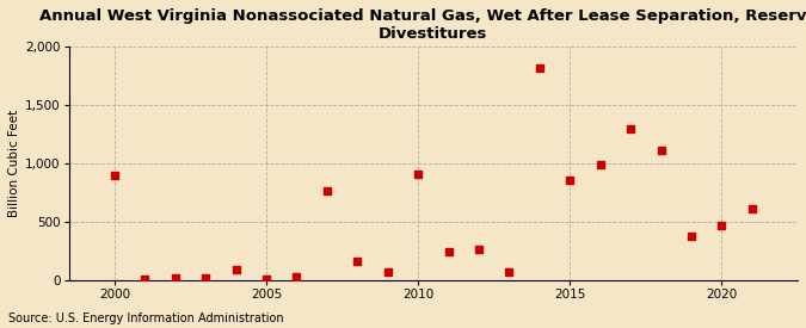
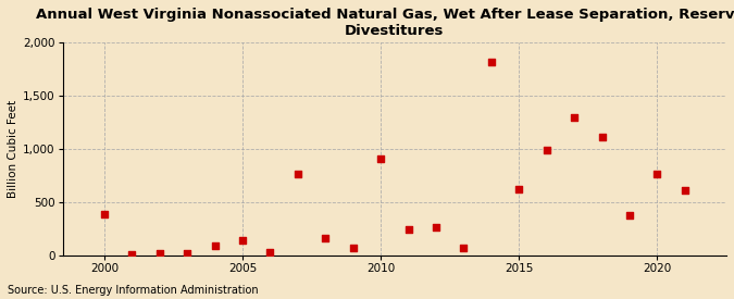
2000: 900 -> 380
2005: 0 -> 140
2015: 850 -> 620
2020: 470 -> 760
